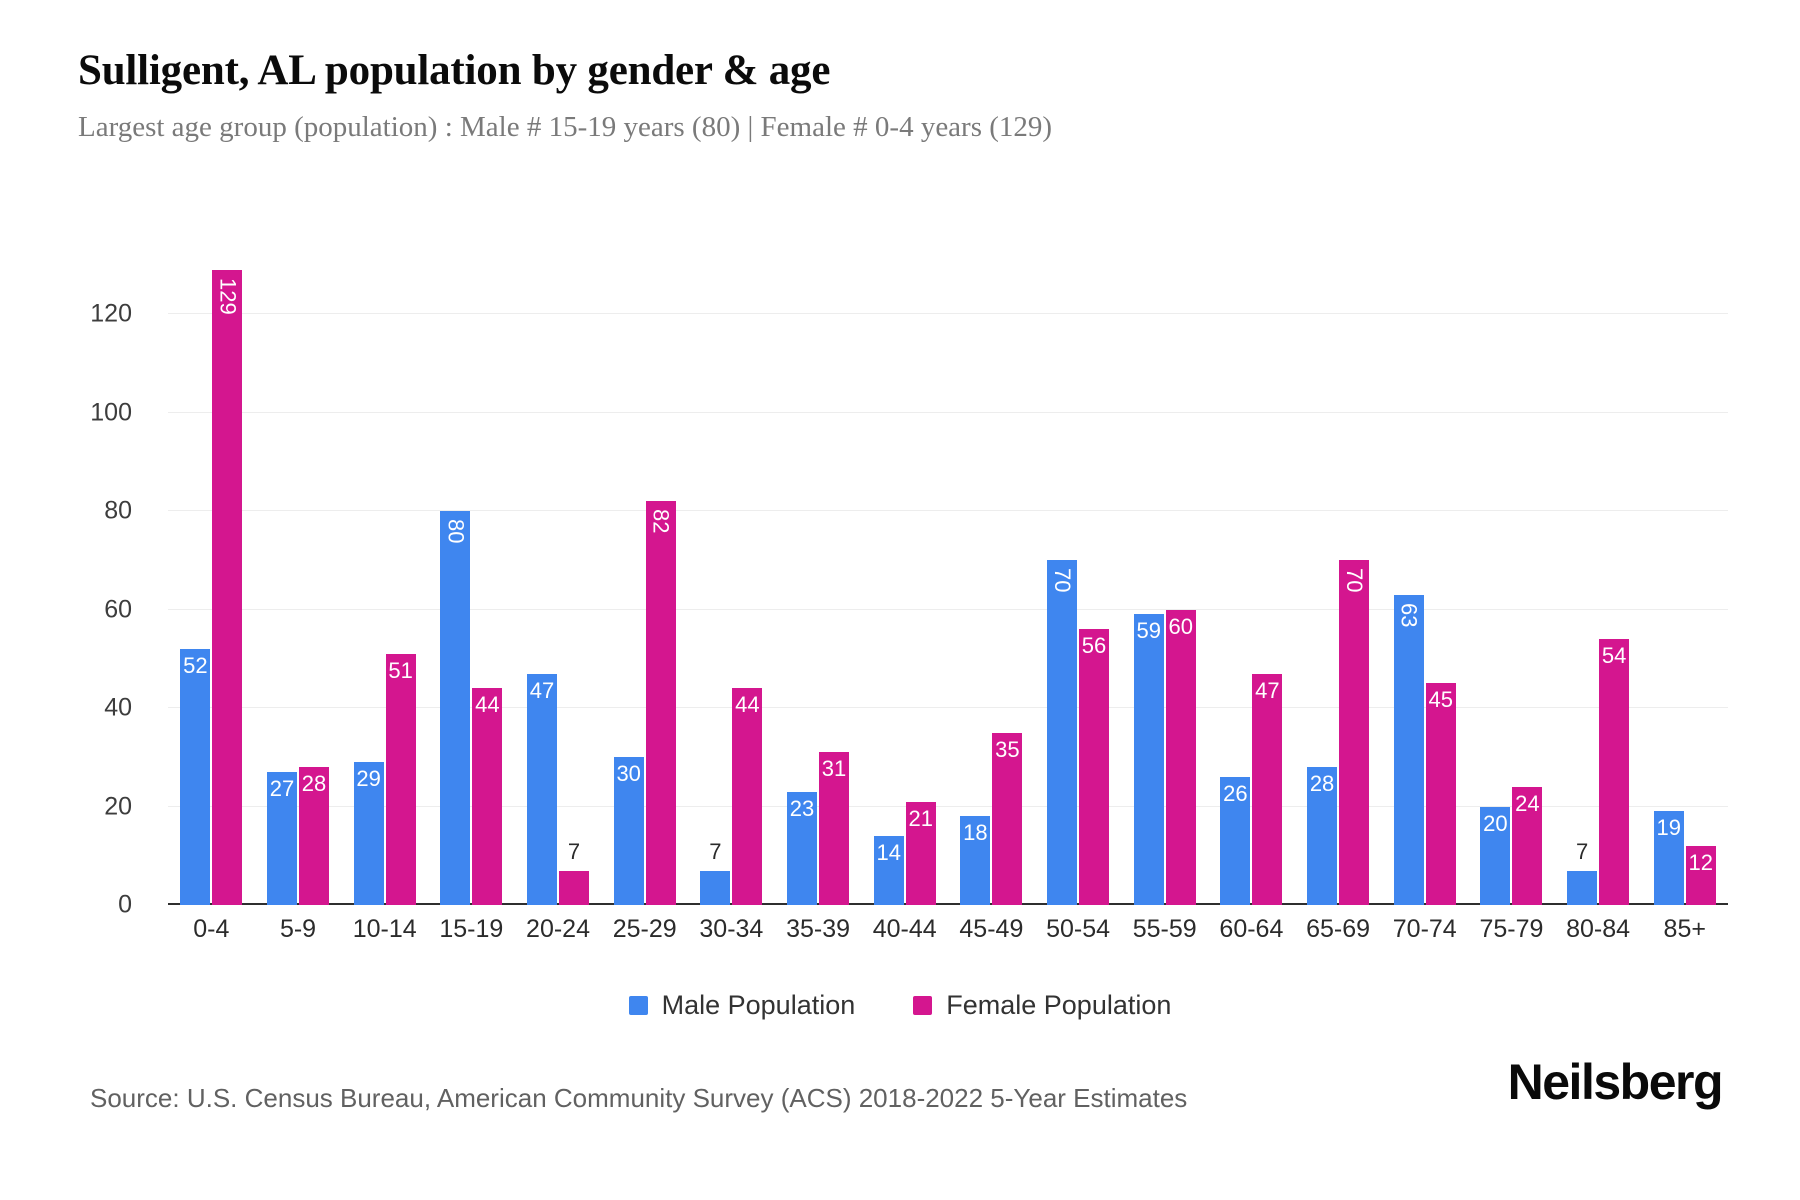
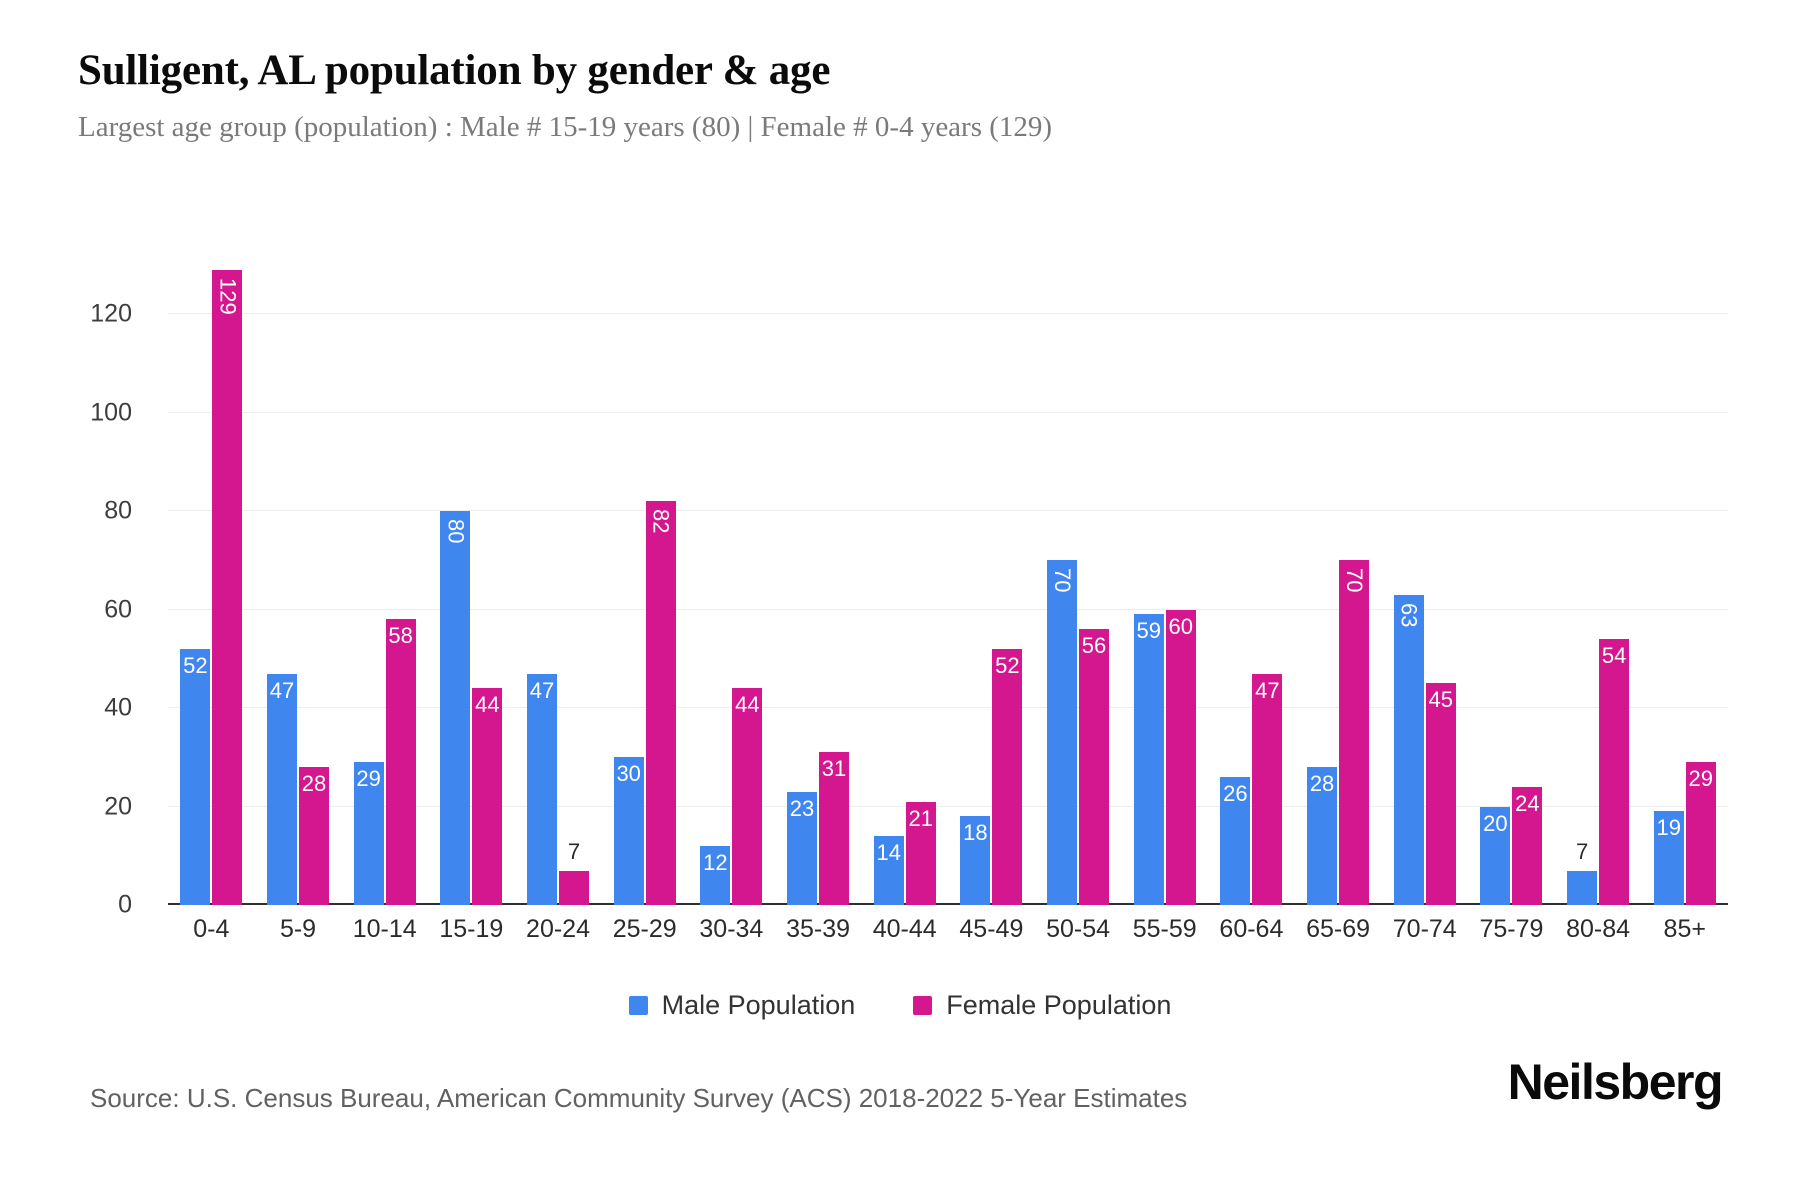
Male Population/5-9: 27 -> 47
Female Population/10-14: 51 -> 58
Male Population/30-34: 7 -> 12
Female Population/45-49: 35 -> 52
Female Population/85+: 12 -> 29
